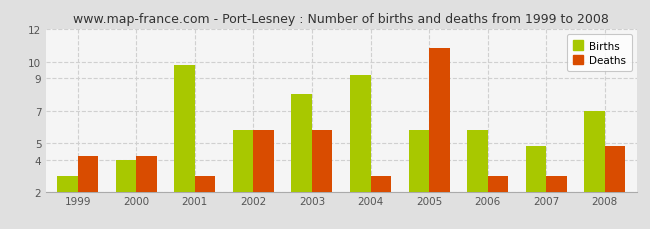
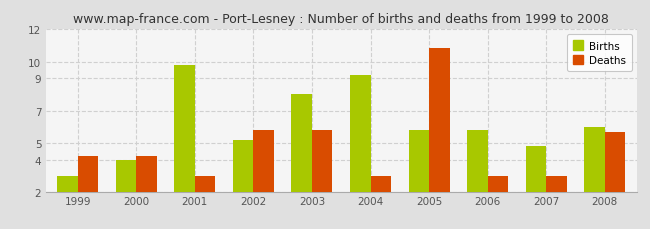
Births/2002: 5.8 -> 5.2
Births/2008: 7.0 -> 6.0
Deaths/2008: 4.8 -> 5.7
